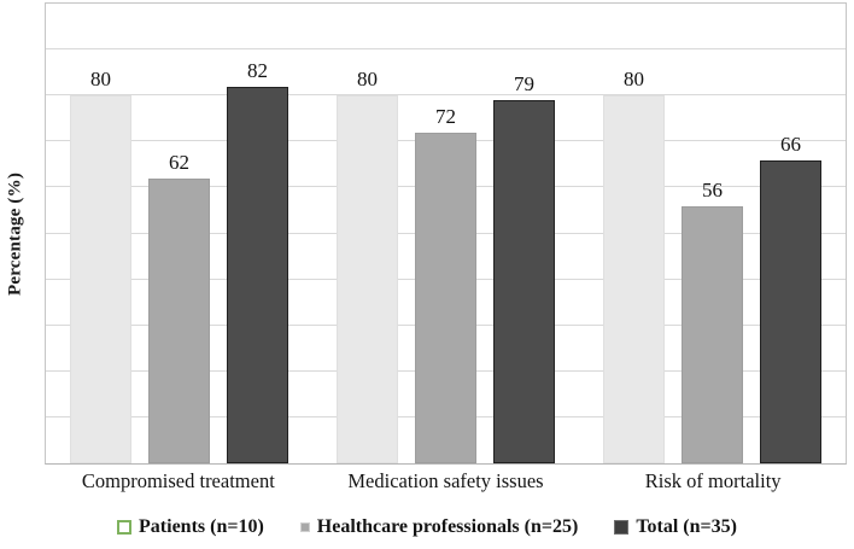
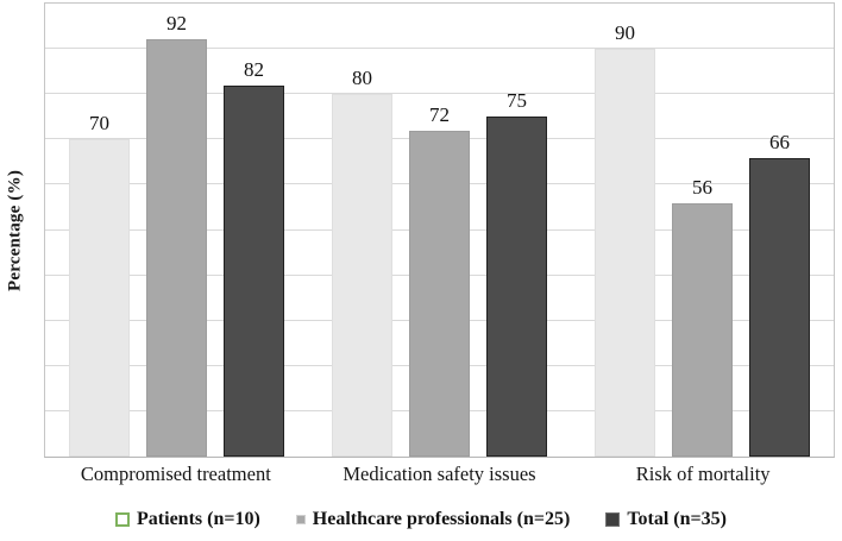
Patients (n=10)/Compromised treatment: 80 -> 70
Healthcare professionals (n=25)/Compromised treatment: 62 -> 92
Total (n=35)/Medication safety issues: 79 -> 75
Patients (n=10)/Risk of mortality: 80 -> 90
